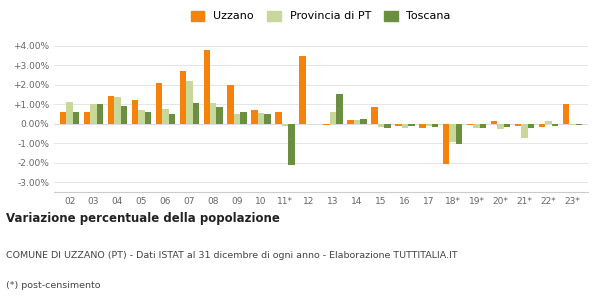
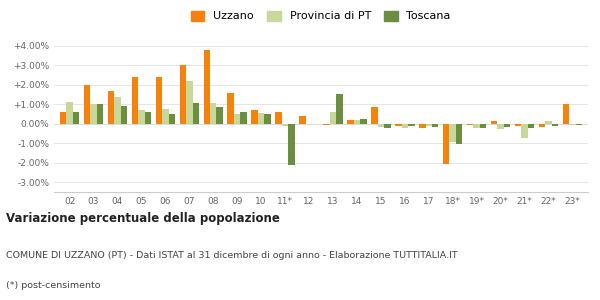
Uzzano/03: 0.6% -> 2.0%
Uzzano/04: 1.4% -> 1.7%
Uzzano/05: 1.2% -> 2.4%
Uzzano/06: 2.1% -> 2.4%
Uzzano/07: 2.7% -> 3.0%
Uzzano/09: 2.0% -> 1.6%
Uzzano/12: 3.5% -> 0.4%
